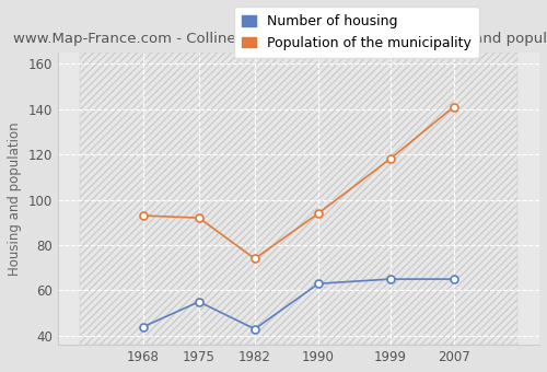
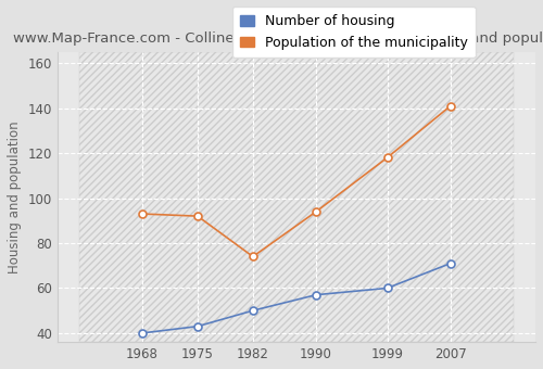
Number of housing/1968: 44 -> 40
Number of housing/1975: 55 -> 43
Number of housing/1982: 43 -> 50
Number of housing/1990: 63 -> 57
Number of housing/1999: 65 -> 60
Number of housing/2007: 65 -> 71
